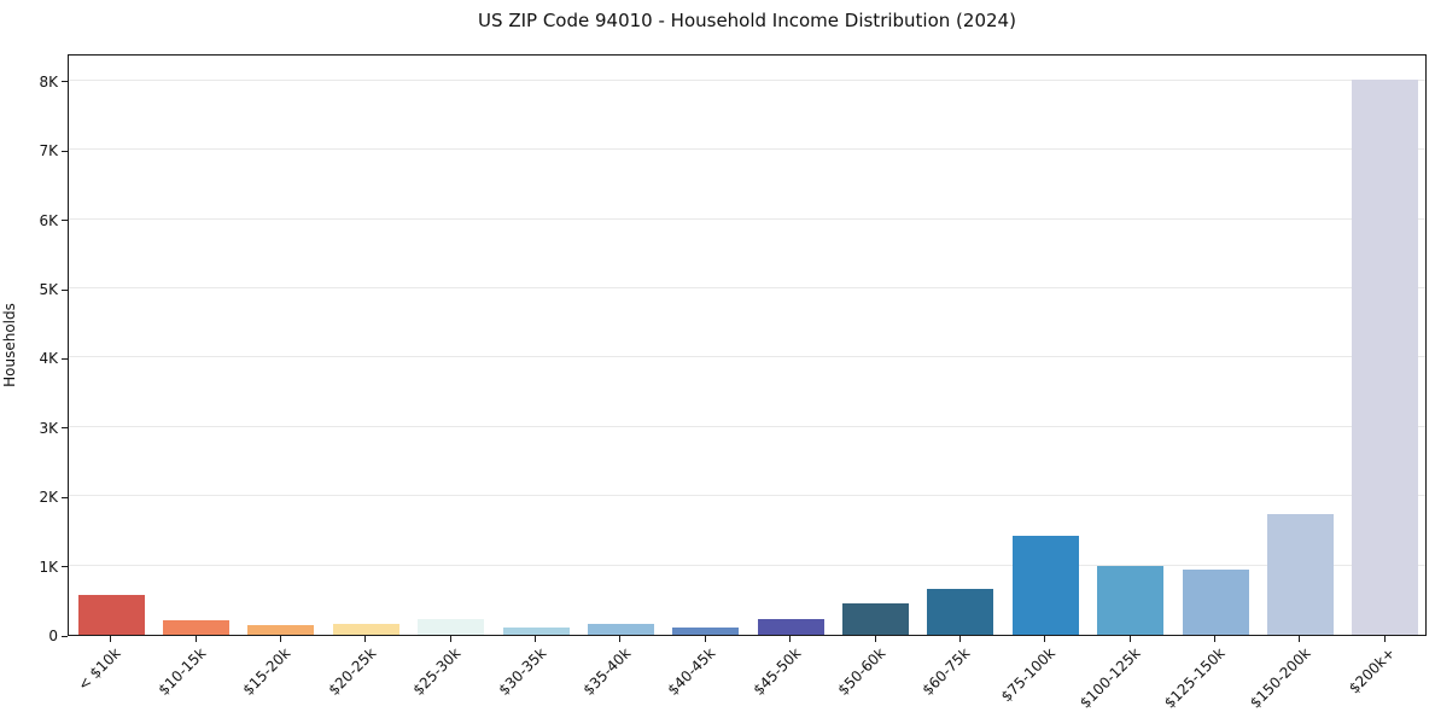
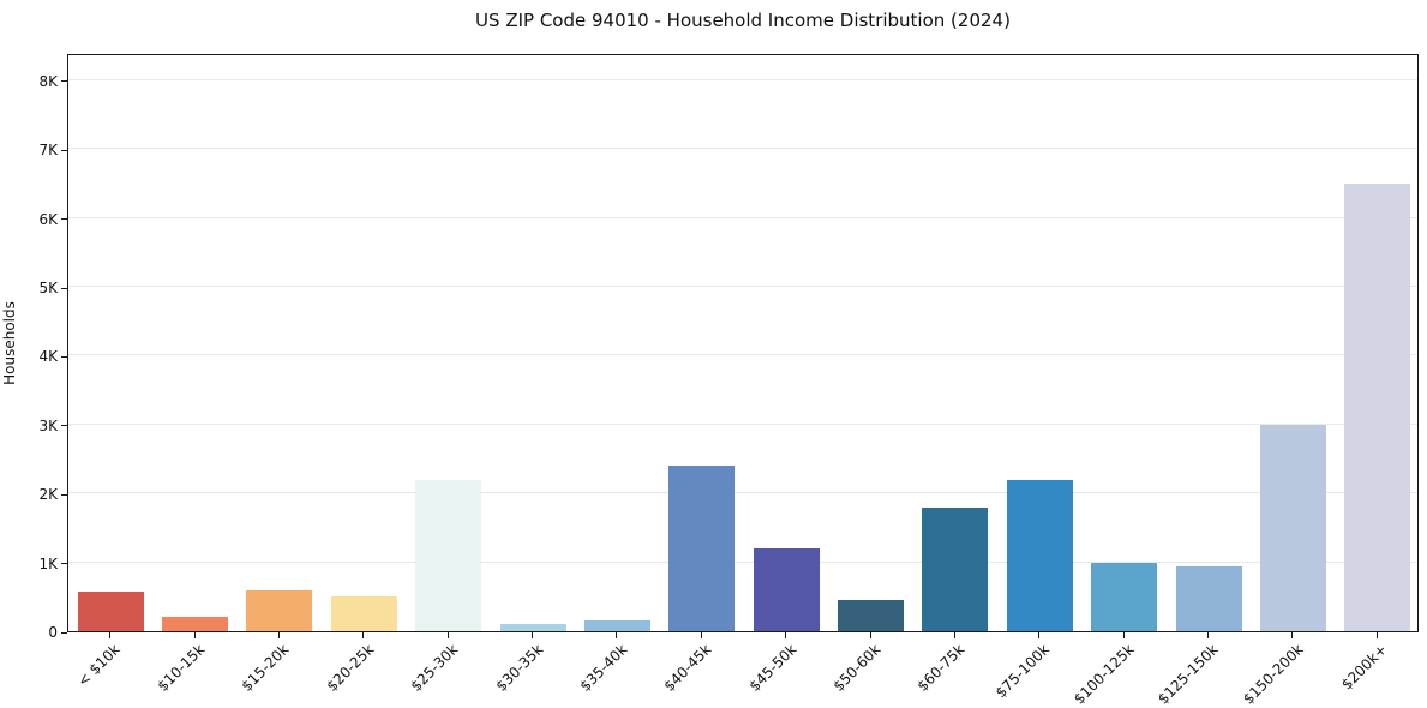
$15-20k: 0.1K -> 0.6K
$20-25k: 0.2K -> 0.5K
$25-30k: 0.2K -> 2.2K
$40-45k: 0.1K -> 2.4K
$45-50k: 0.2K -> 1.2K
$60-75k: 0.7K -> 1.8K
$75-100k: 1.4K -> 2.2K
$150-200k: 1.7K -> 3.0K
$200k+: 8.0K -> 6.5K
